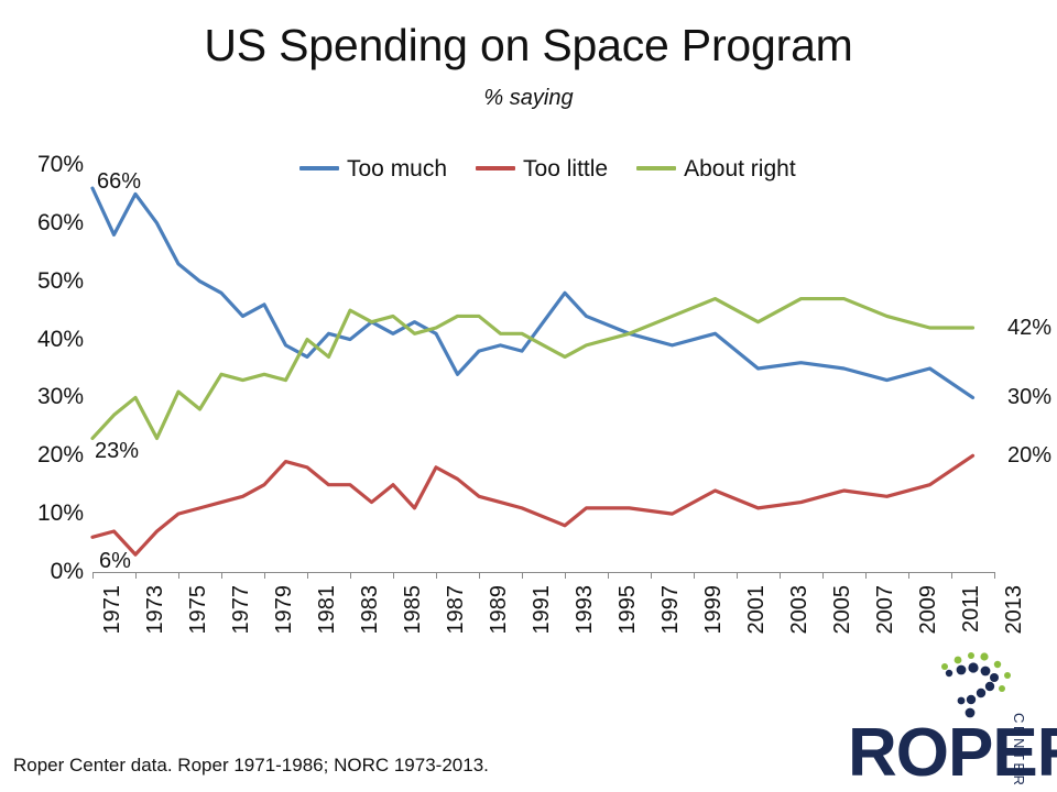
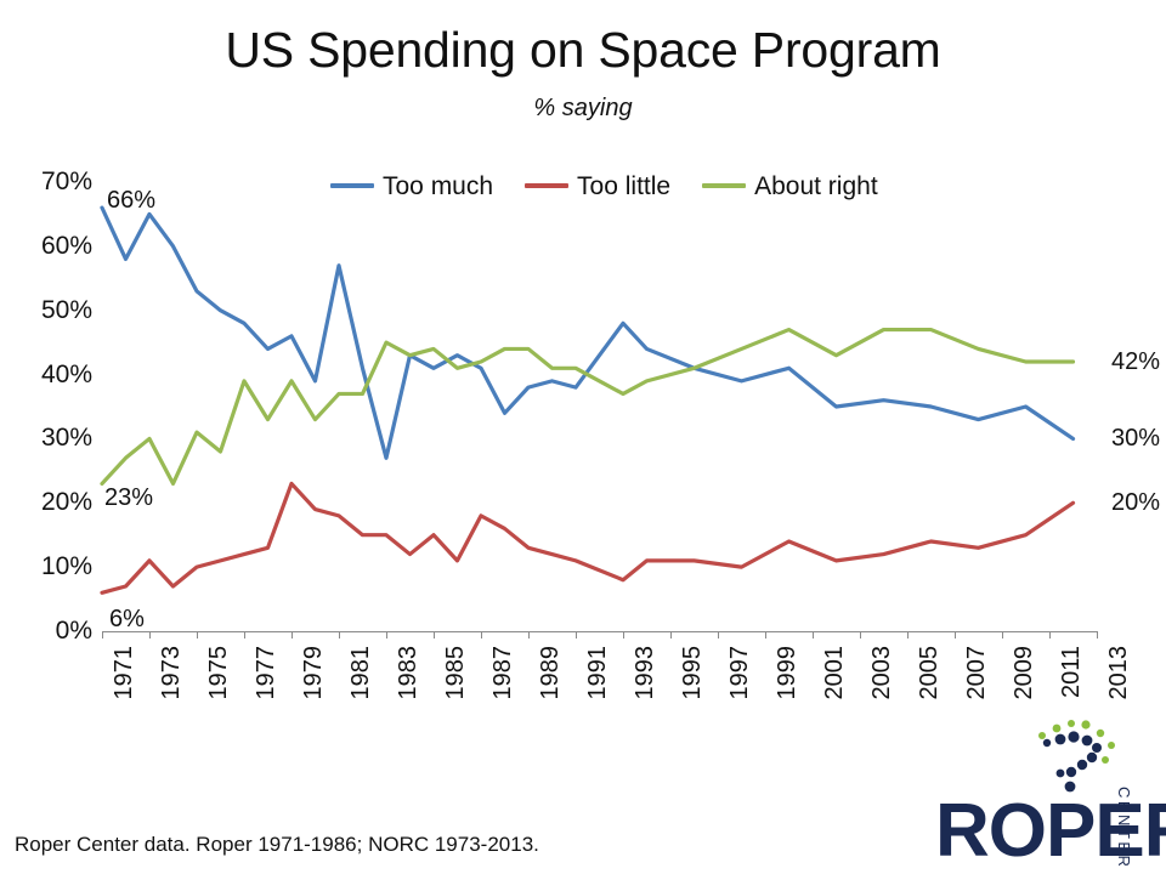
Too little/1973: 3% -> 11%
About right/1977: 34% -> 39%
Too little/1979: 15% -> 23%
About right/1979: 34% -> 39%
Too much/1981: 37% -> 57%
About right/1981: 40% -> 37%
Too much/1983: 40% -> 27%
